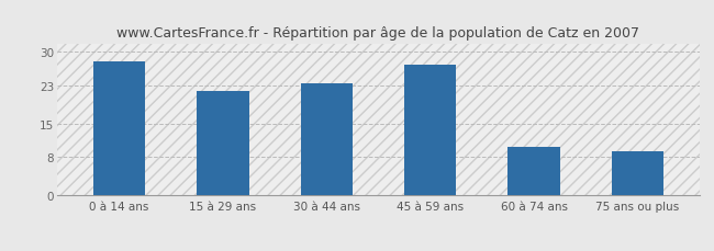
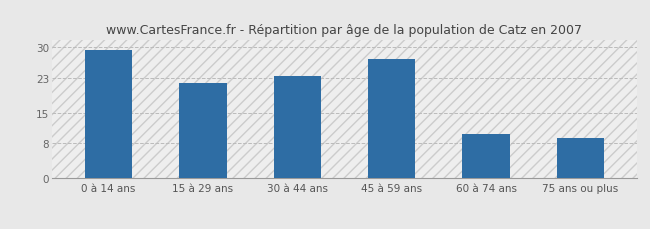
0 à 14 ans: 28.0 -> 29.3
